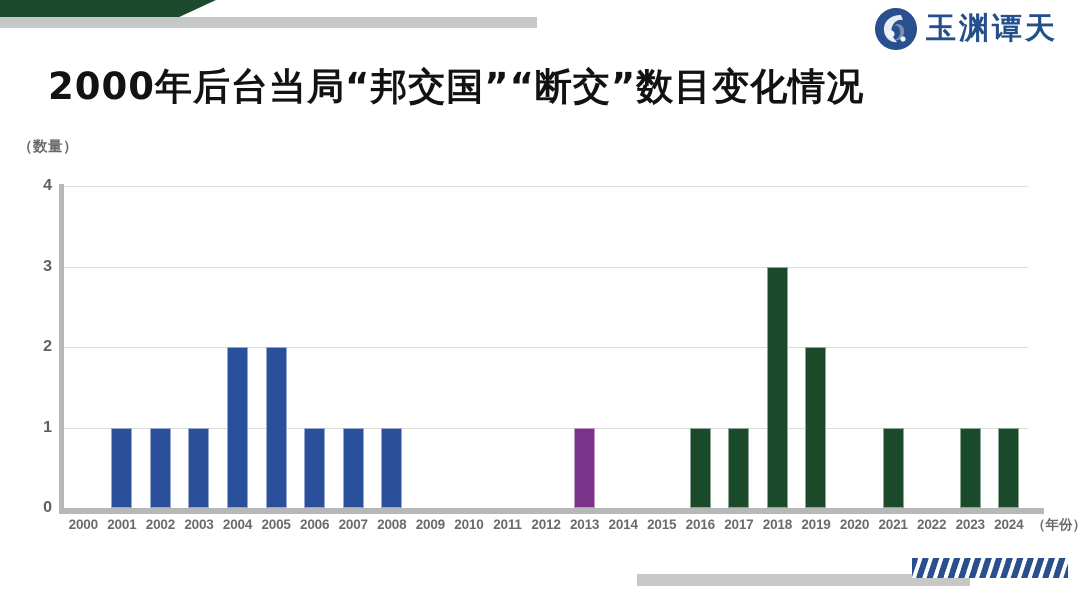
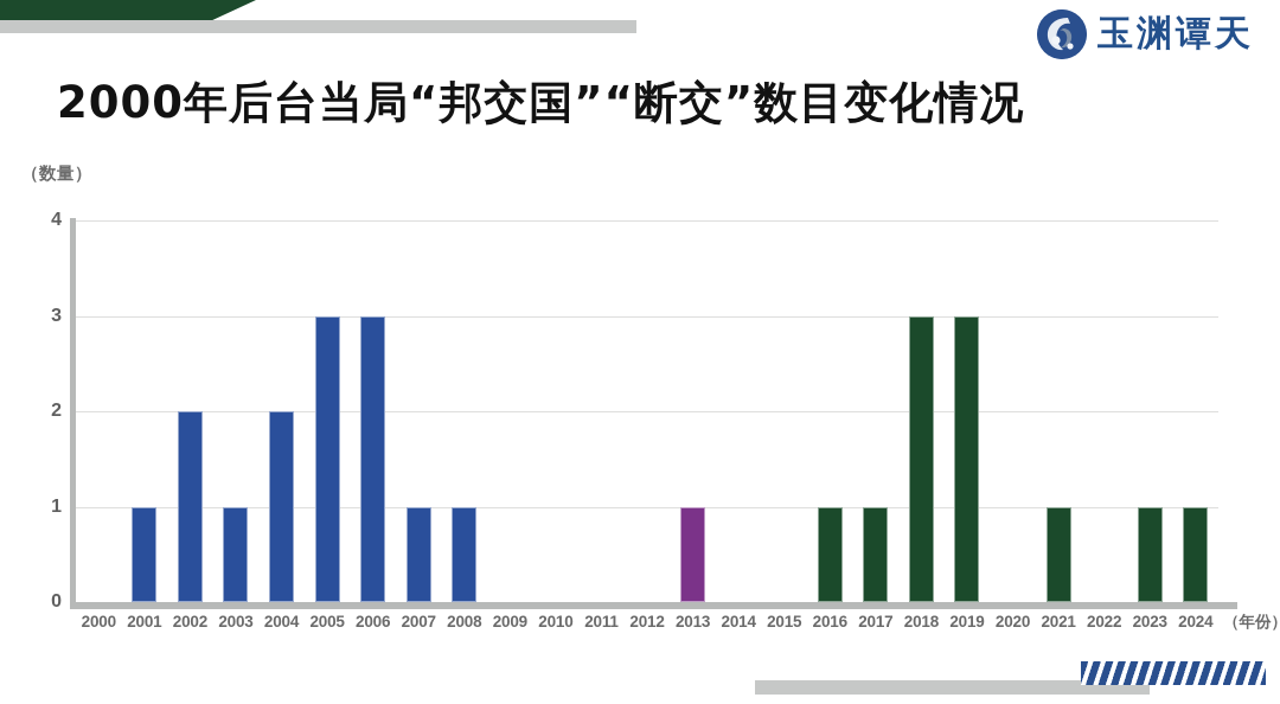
2002: 1 -> 2
2005: 2 -> 3
2006: 1 -> 3
2019: 2 -> 3
